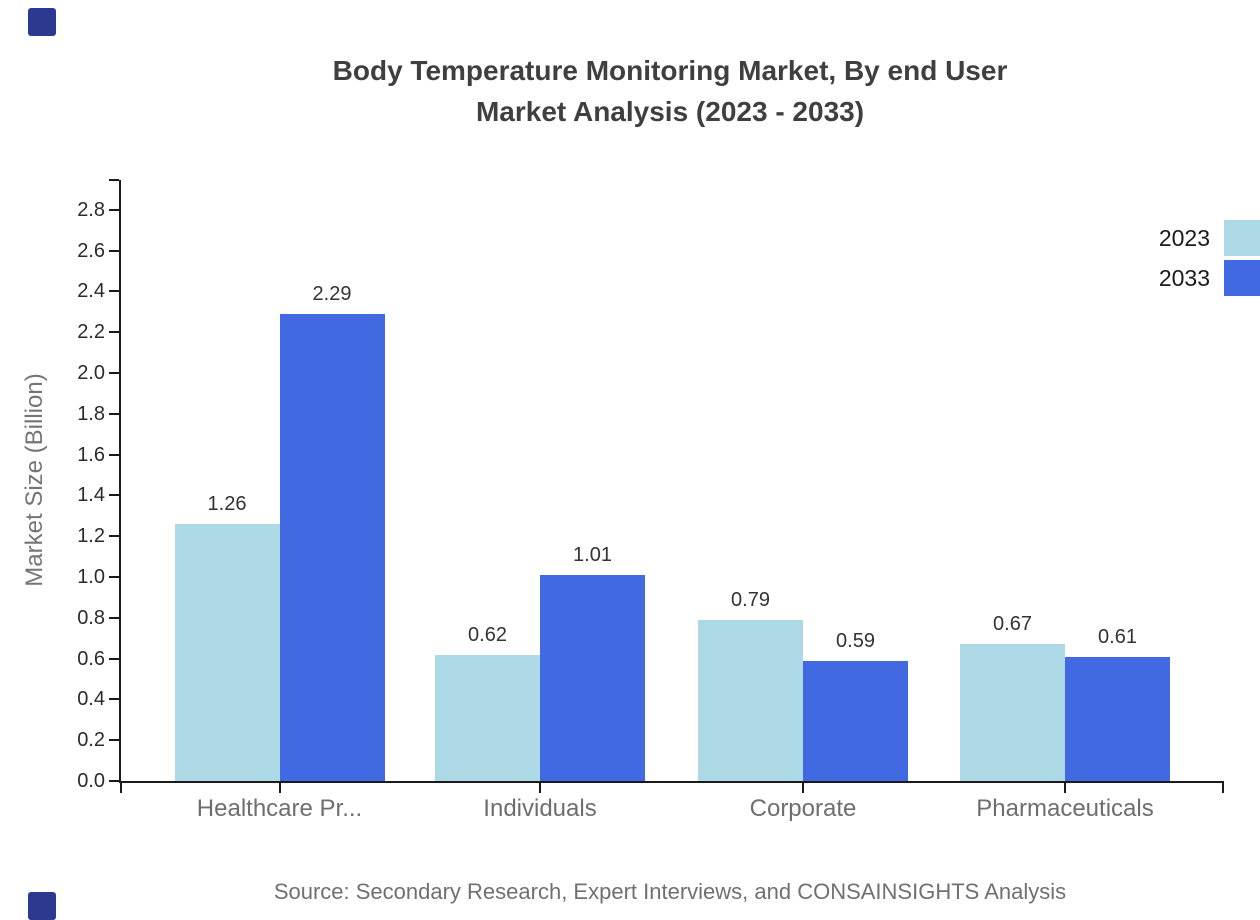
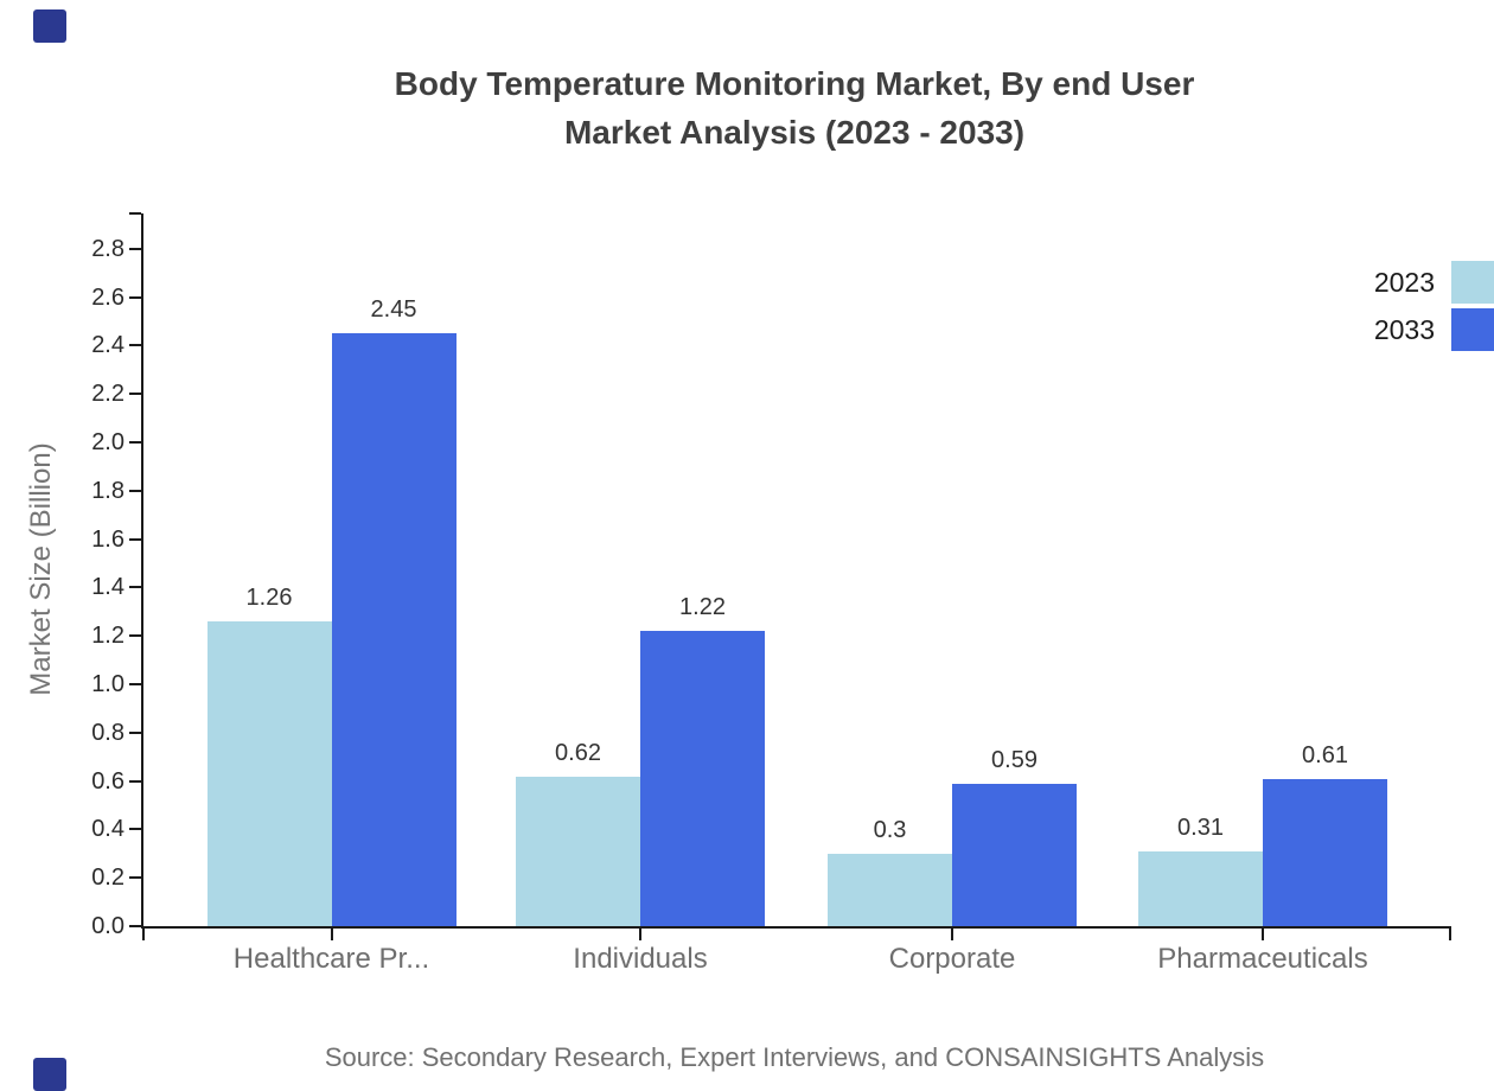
2033/Healthcare Pr...: 2.29 -> 2.45
2033/Individuals: 1.01 -> 1.22
2023/Corporate: 0.79 -> 0.3
2023/Pharmaceuticals: 0.67 -> 0.31
